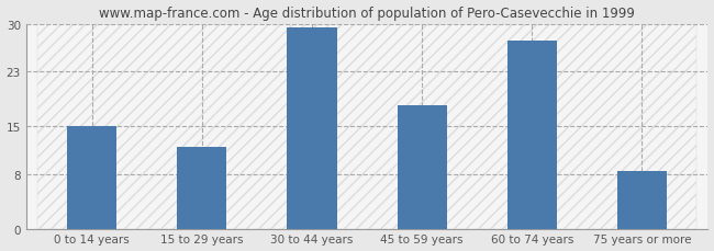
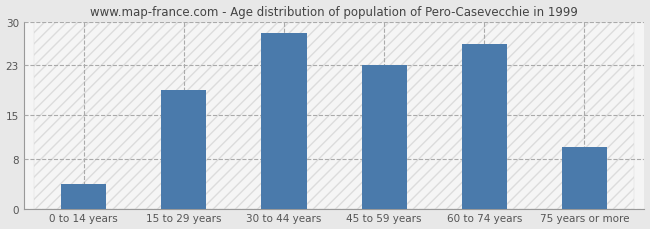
0 to 14 years: 15.0 -> 4.0
15 to 29 years: 12.0 -> 19.0
30 to 44 years: 29.5 -> 28.2
45 to 59 years: 18.0 -> 23.0
60 to 74 years: 27.5 -> 26.4
75 years or more: 8.5 -> 9.8
